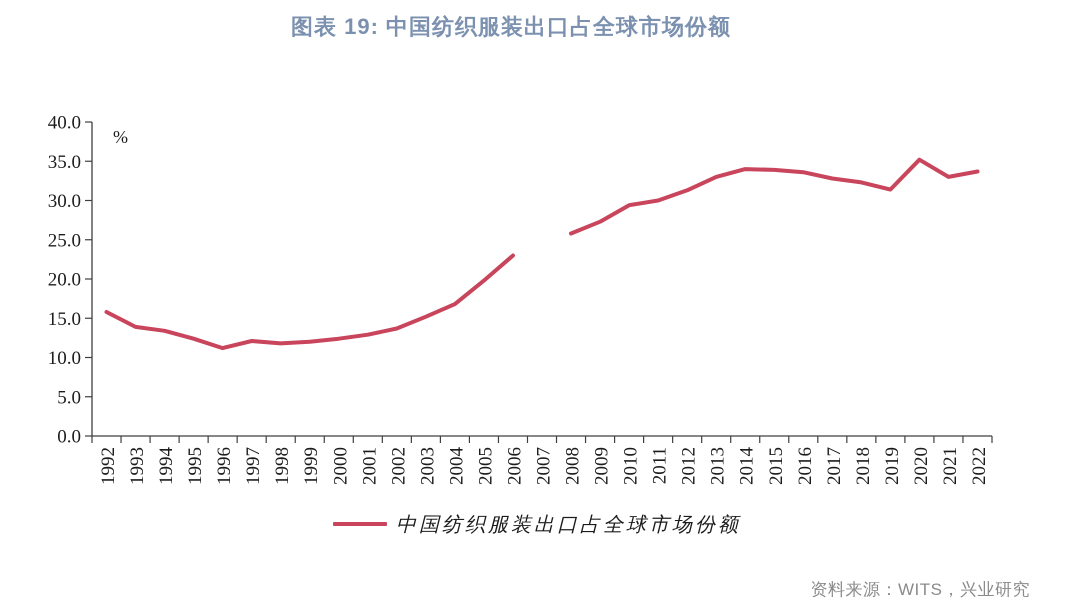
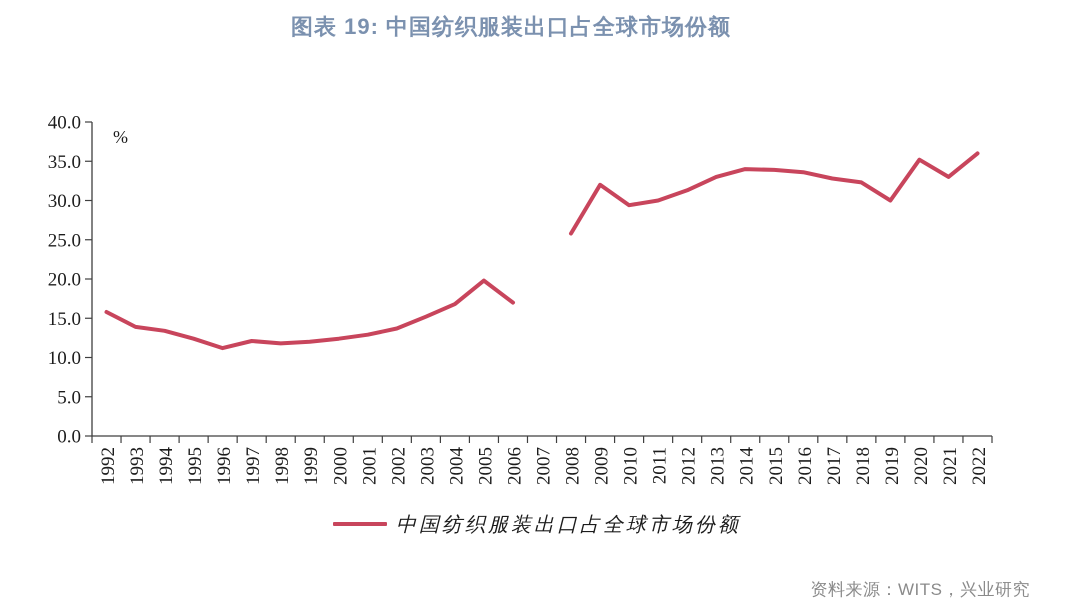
2006: 23 -> 17
2009: 27 -> 32
2019: 31 -> 30
2022: 34 -> 36
